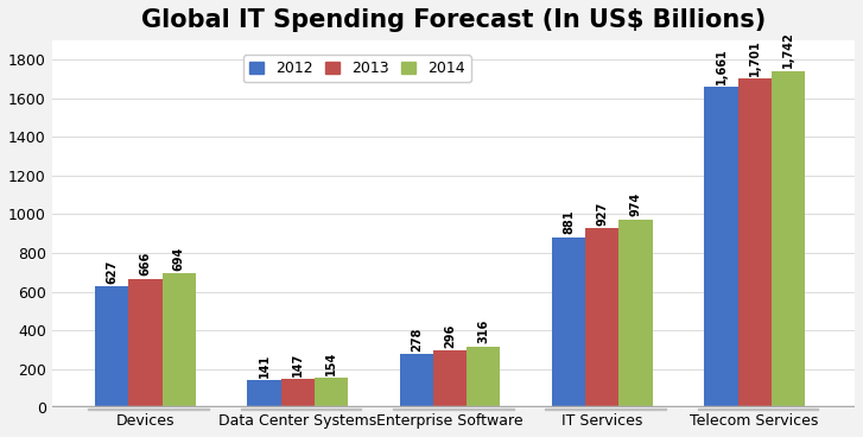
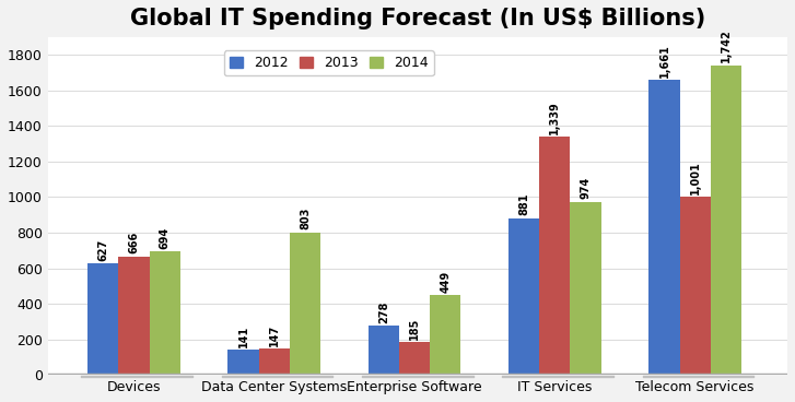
2014/Data Center Systems: 154 -> 803
2013/Enterprise Software: 296 -> 185
2014/Enterprise Software: 316 -> 449
2013/IT Services: 927 -> 1,339
2013/Telecom Services: 1,701 -> 1,001
